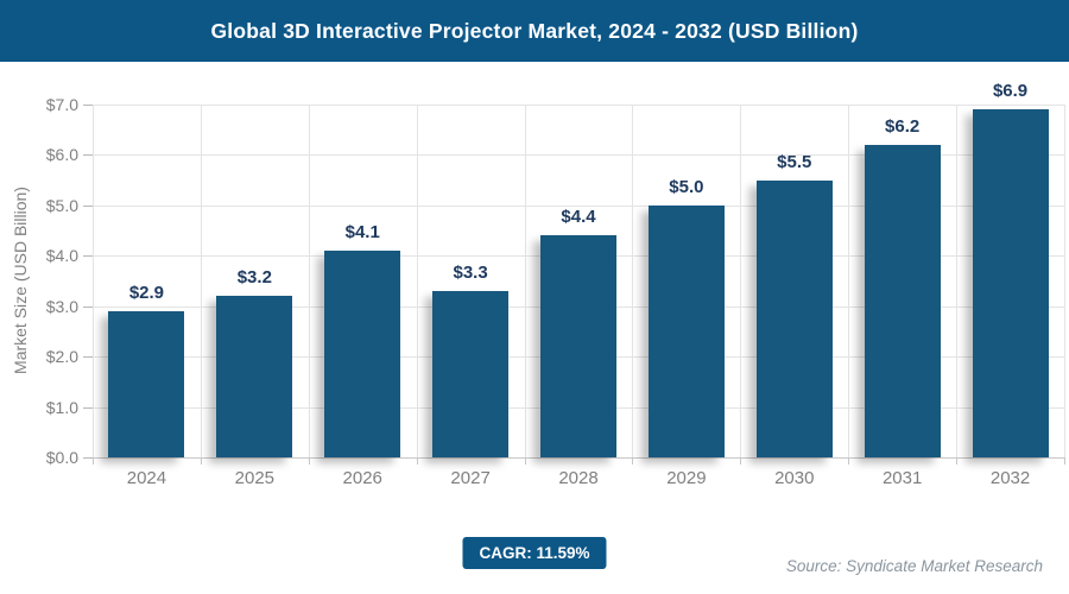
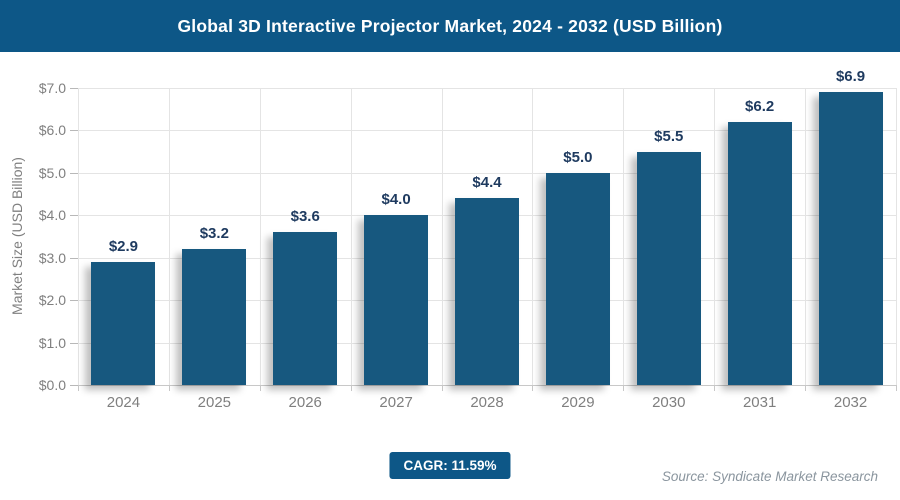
2026: $4.1 -> $3.6
2027: $3.3 -> $4.0
